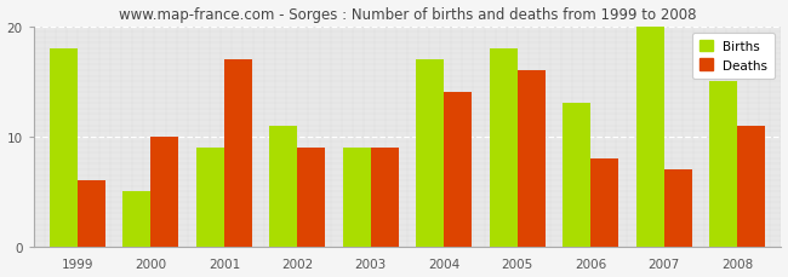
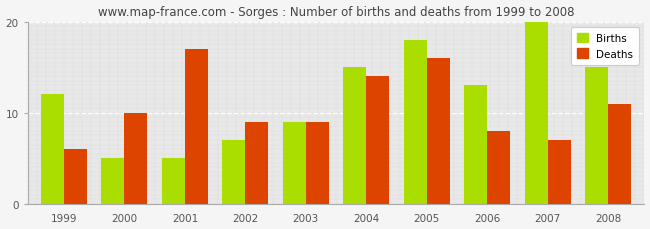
Births/1999: 18 -> 12
Births/2001: 9 -> 5
Births/2002: 11 -> 7
Births/2004: 17 -> 15
